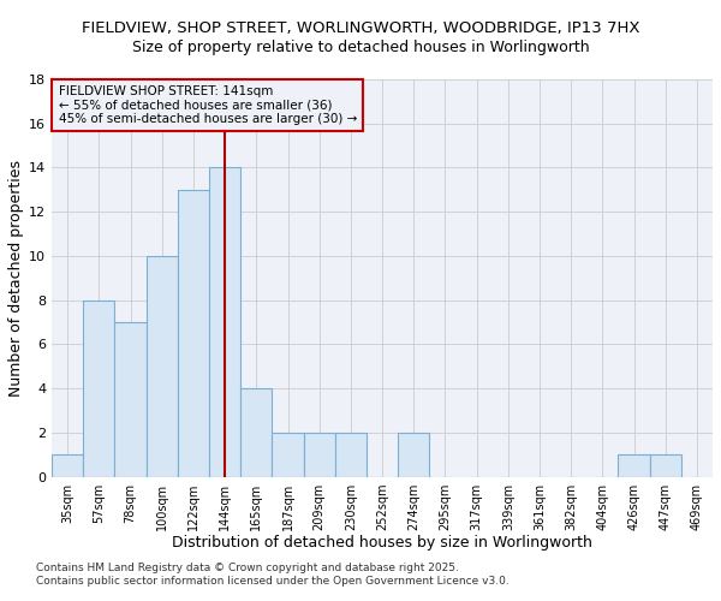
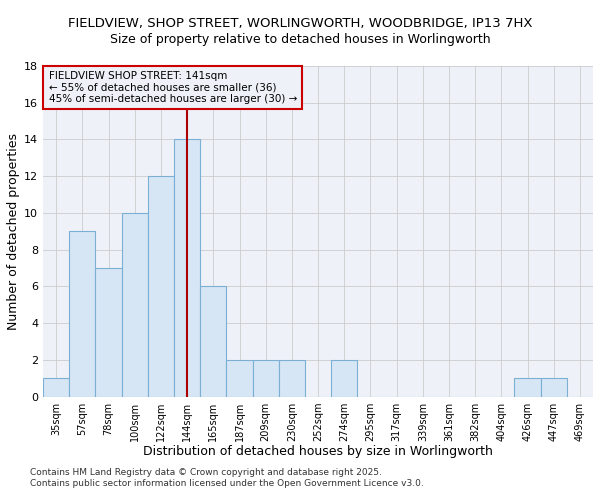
57sqm: 8 -> 9
122sqm: 13 -> 12
165sqm: 4 -> 6
